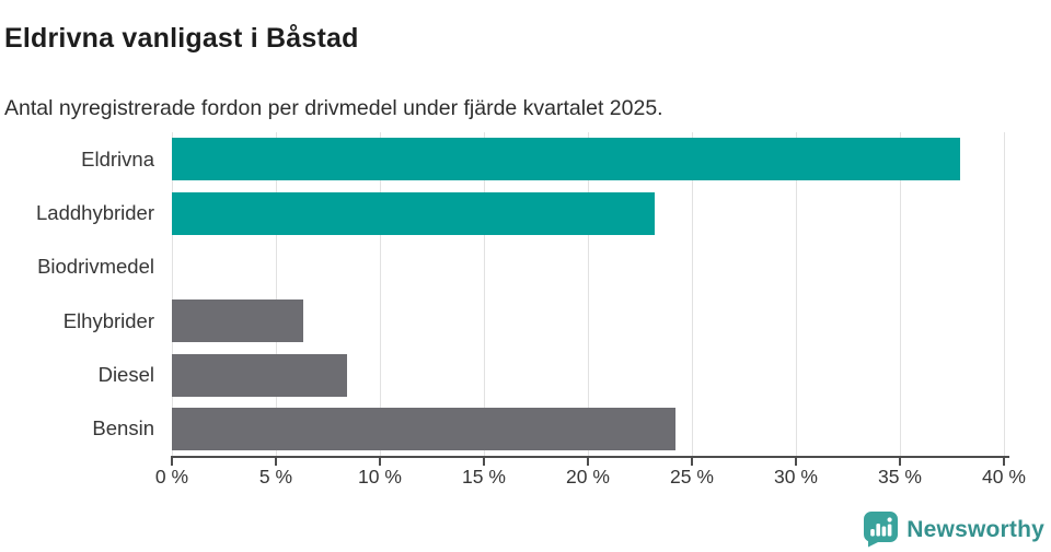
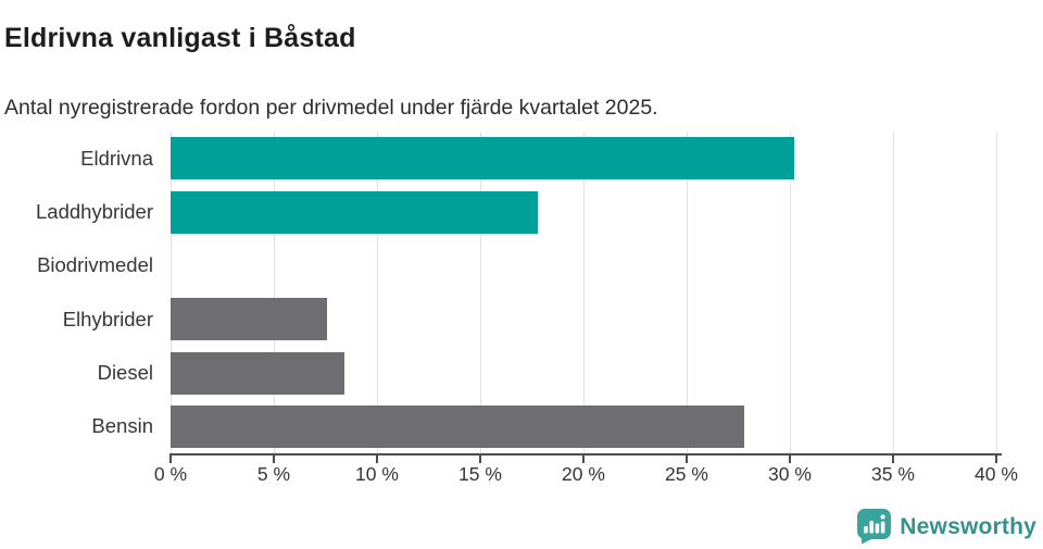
Eldrivna: 37.9% -> 30.2%
Laddhybrider: 23.2% -> 17.8%
Elhybrider: 6.3% -> 7.6%
Bensin: 24.2% -> 27.8%
